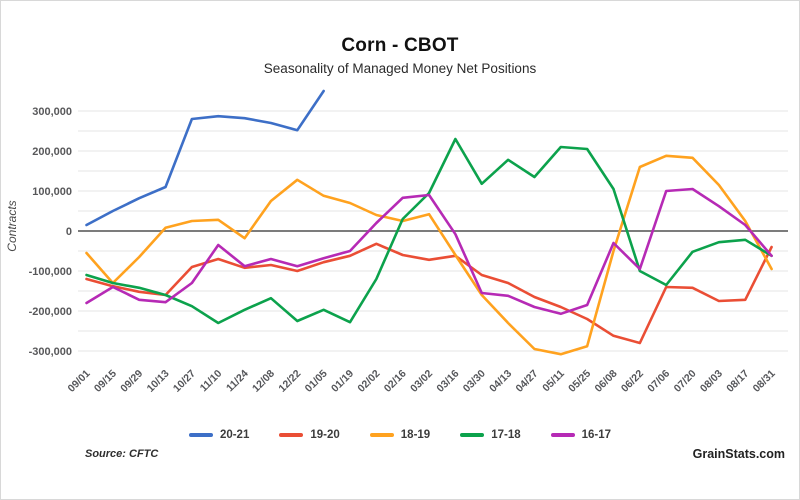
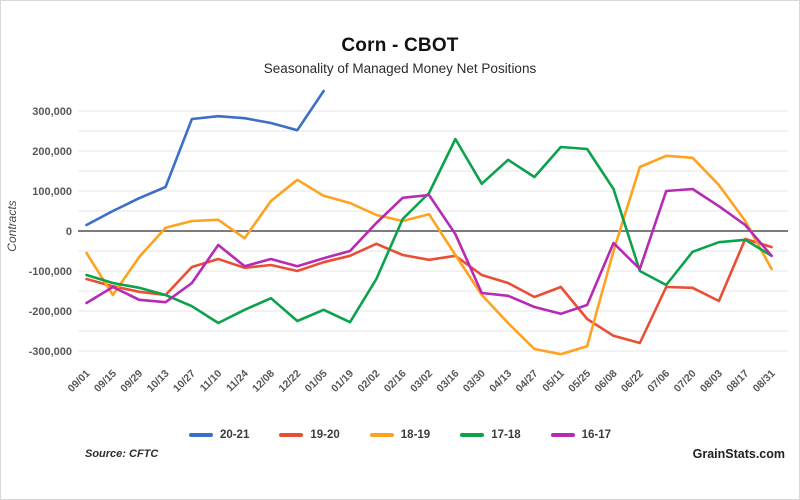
18-19/09/15: -130000 -> -160000
19-20/05/11: -190000 -> -140000
19-20/08/17: -170000 -> -20000
